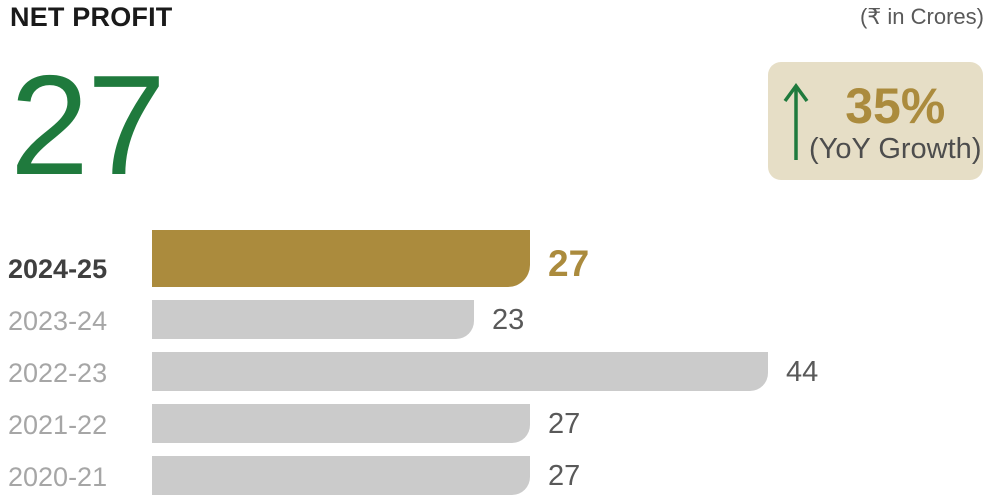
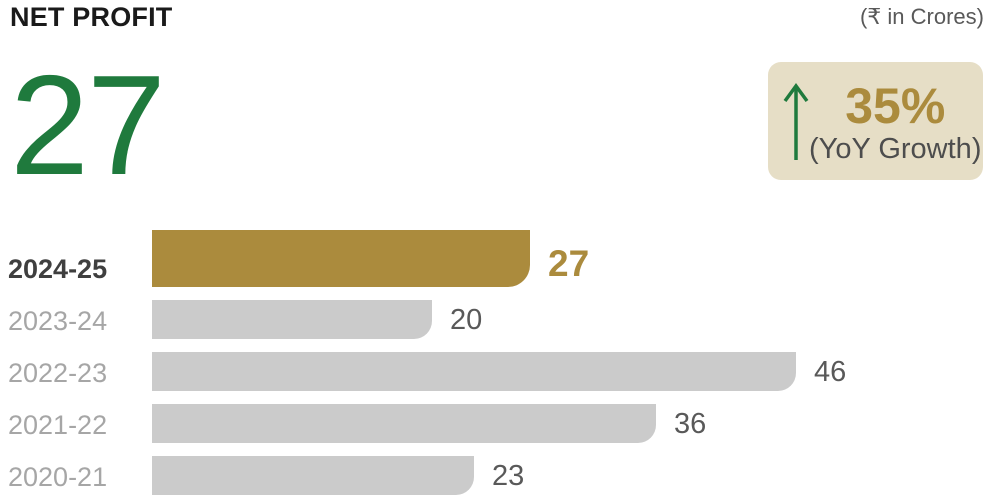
2023-24: 23 -> 20
2022-23: 44 -> 46
2021-22: 27 -> 36
2020-21: 27 -> 23
